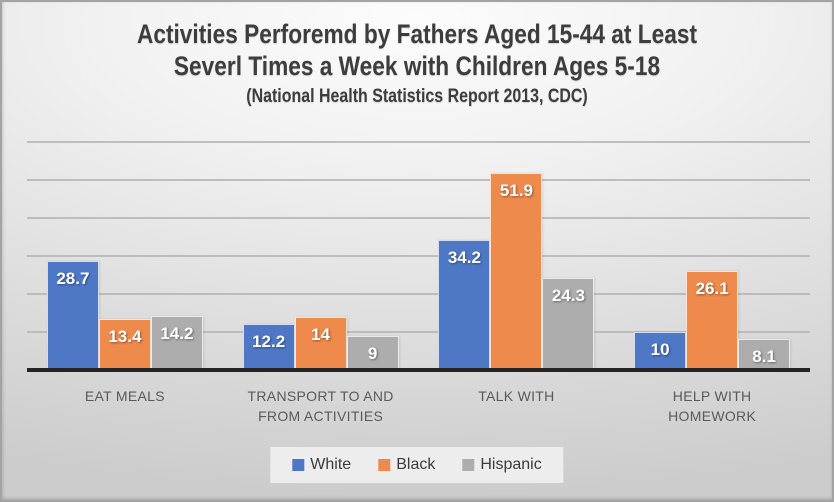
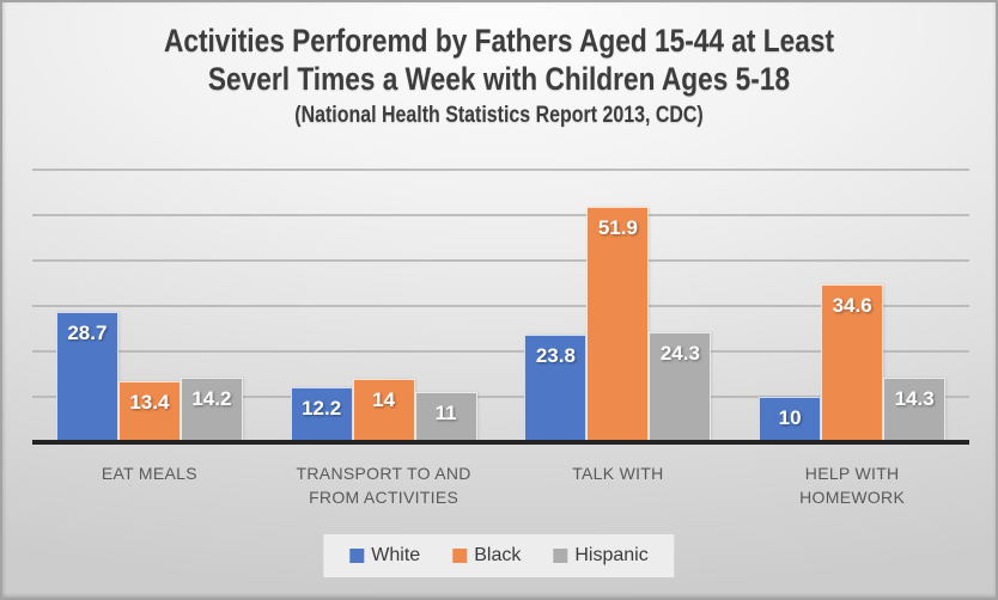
Hispanic/TRANSPORT TO AND FROM ACTIVITIES: 9 -> 11
White/TALK WITH: 34.2 -> 23.8
Black/HELP WITH HOMEWORK: 26.1 -> 34.6
Hispanic/HELP WITH HOMEWORK: 8.1 -> 14.3
